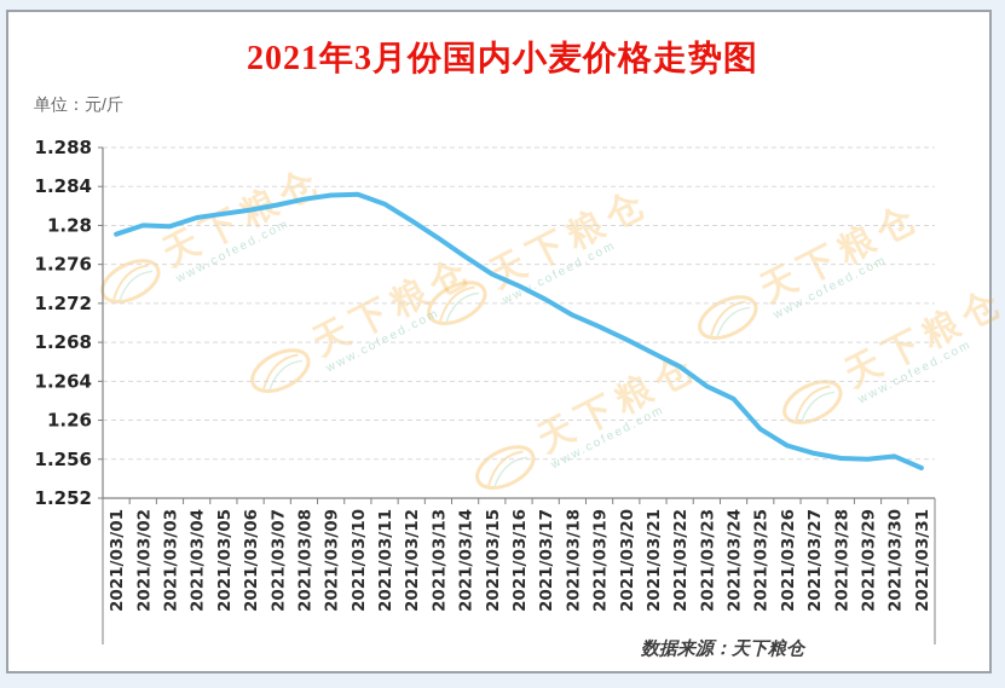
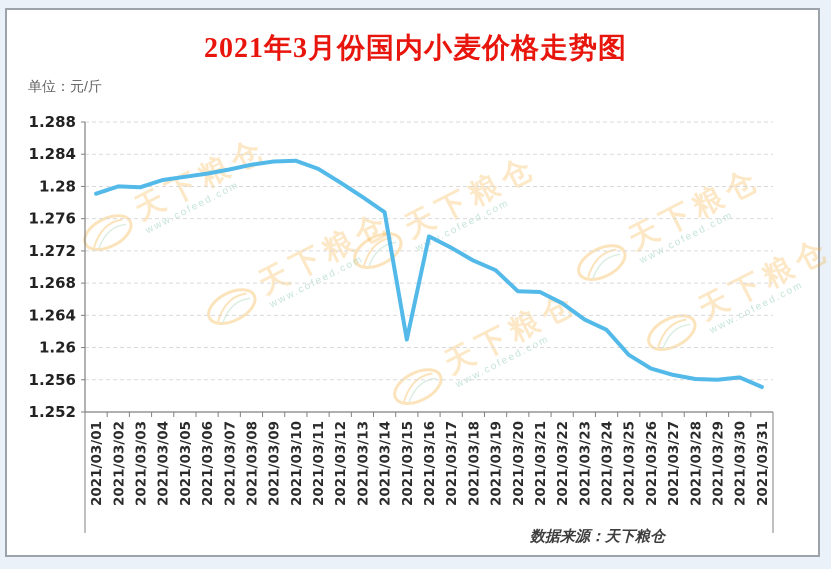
2021/03/15: 1.275 -> 1.261
2021/03/20: 1.268 -> 1.267
